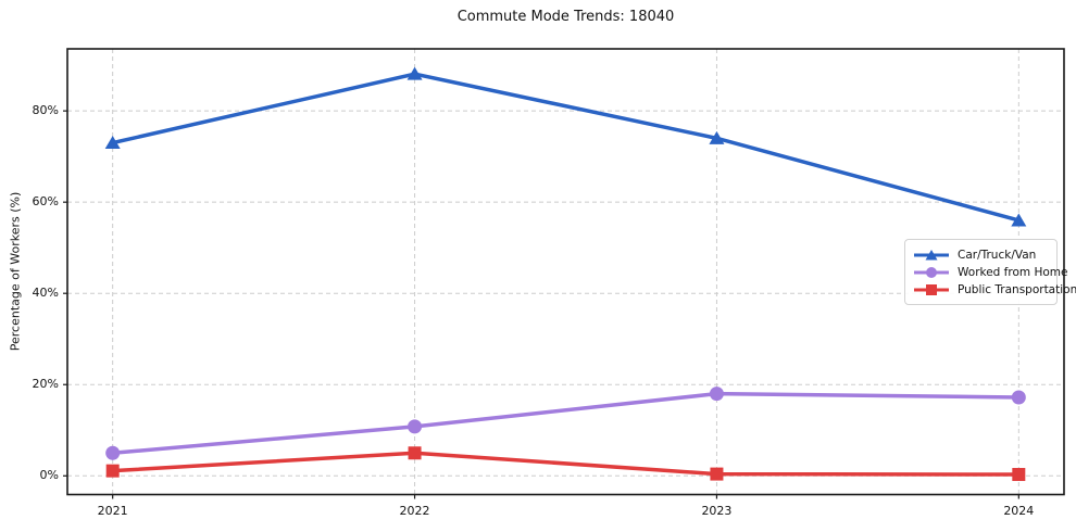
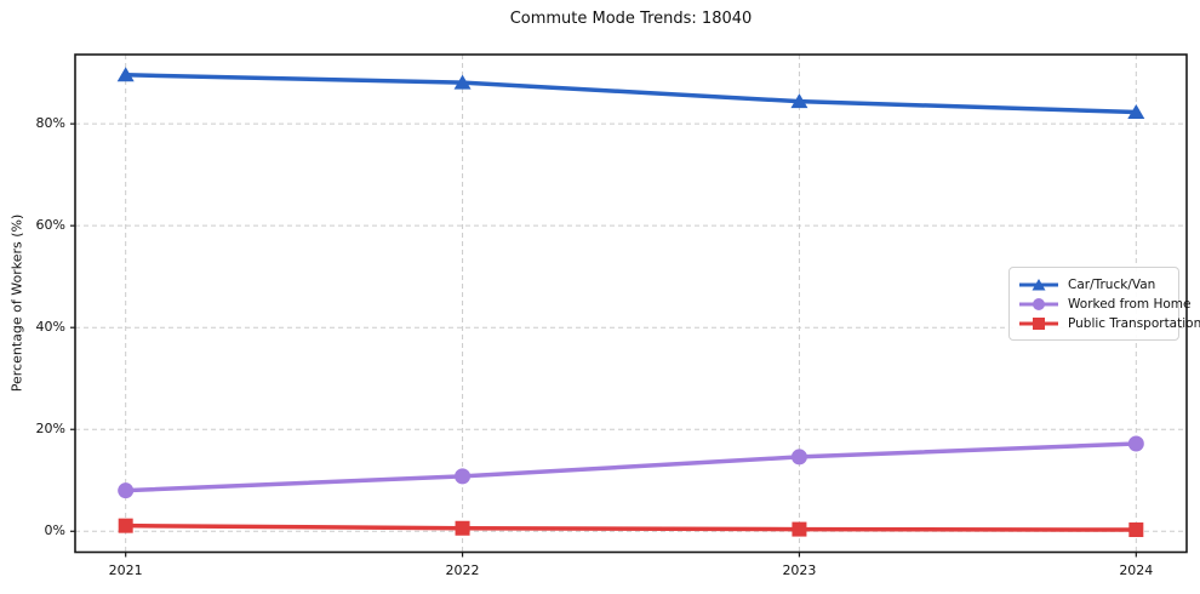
Car/Truck/Van/2021: 73% -> 90%
Worked from Home/2021: 5% -> 8%
Public Transportation/2022: 5% -> 1%
Car/Truck/Van/2023: 74% -> 84%
Worked from Home/2023: 18% -> 15%
Car/Truck/Van/2024: 56% -> 82%
